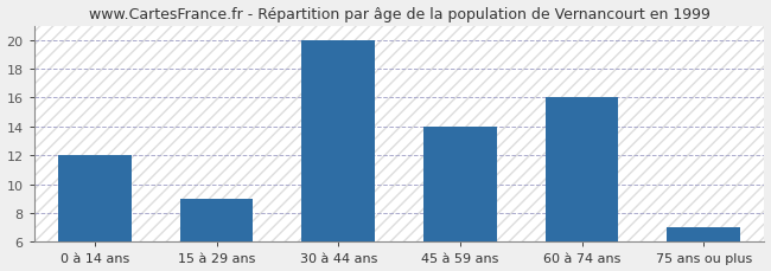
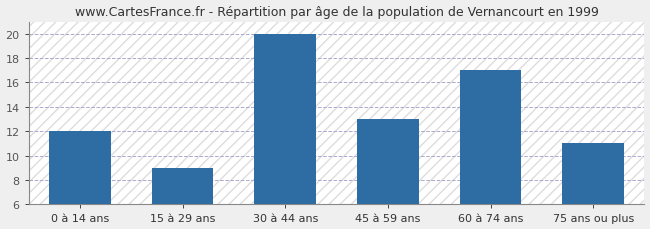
45 à 59 ans: 14 -> 13
60 à 74 ans: 16 -> 17
75 ans ou plus: 7 -> 11
